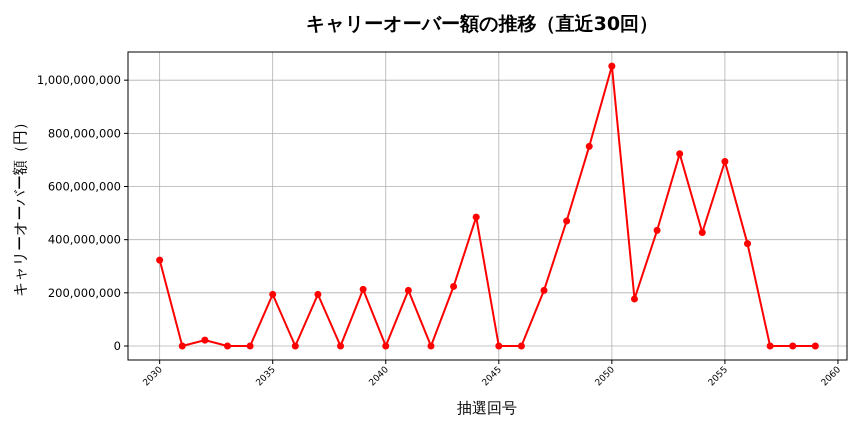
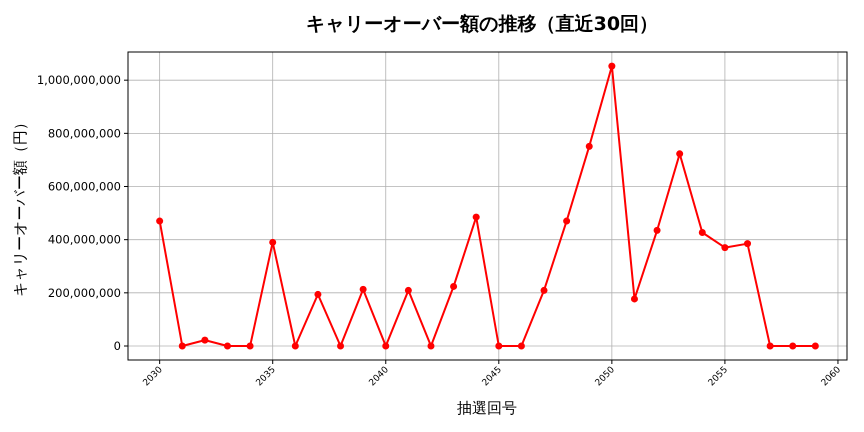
2030: 320000000 -> 470000000
2035: 190000000 -> 390000000
2055: 690000000 -> 370000000
